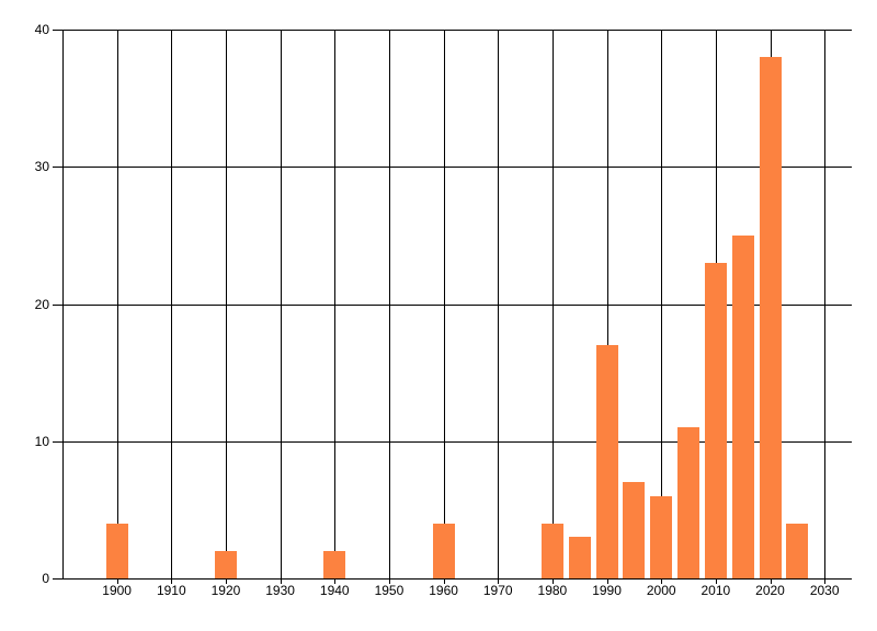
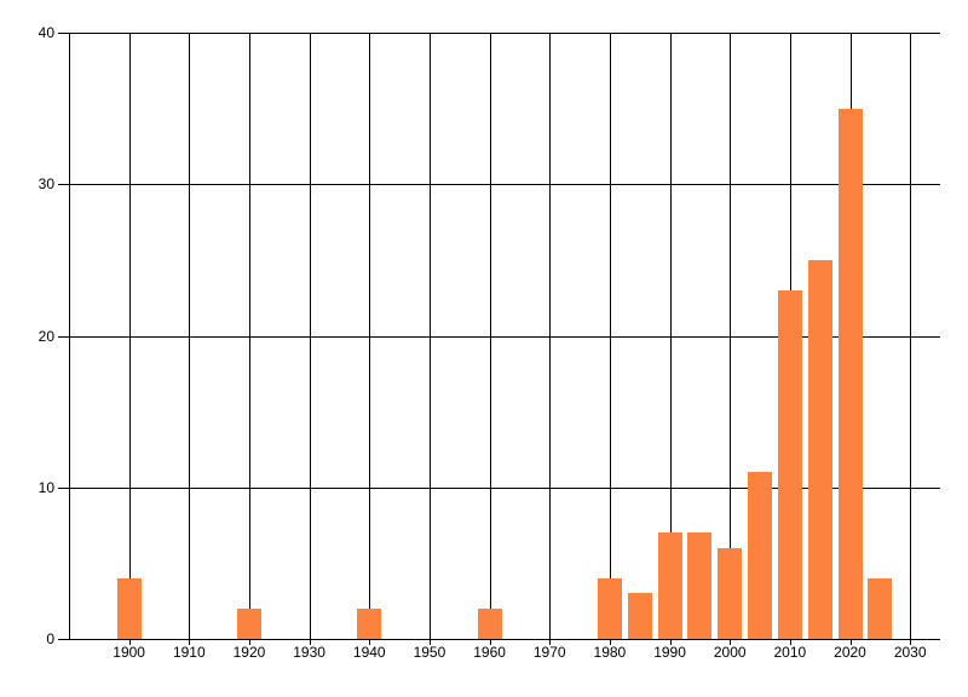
1960: 4 -> 2
1990: 17 -> 7
2020: 38 -> 35
